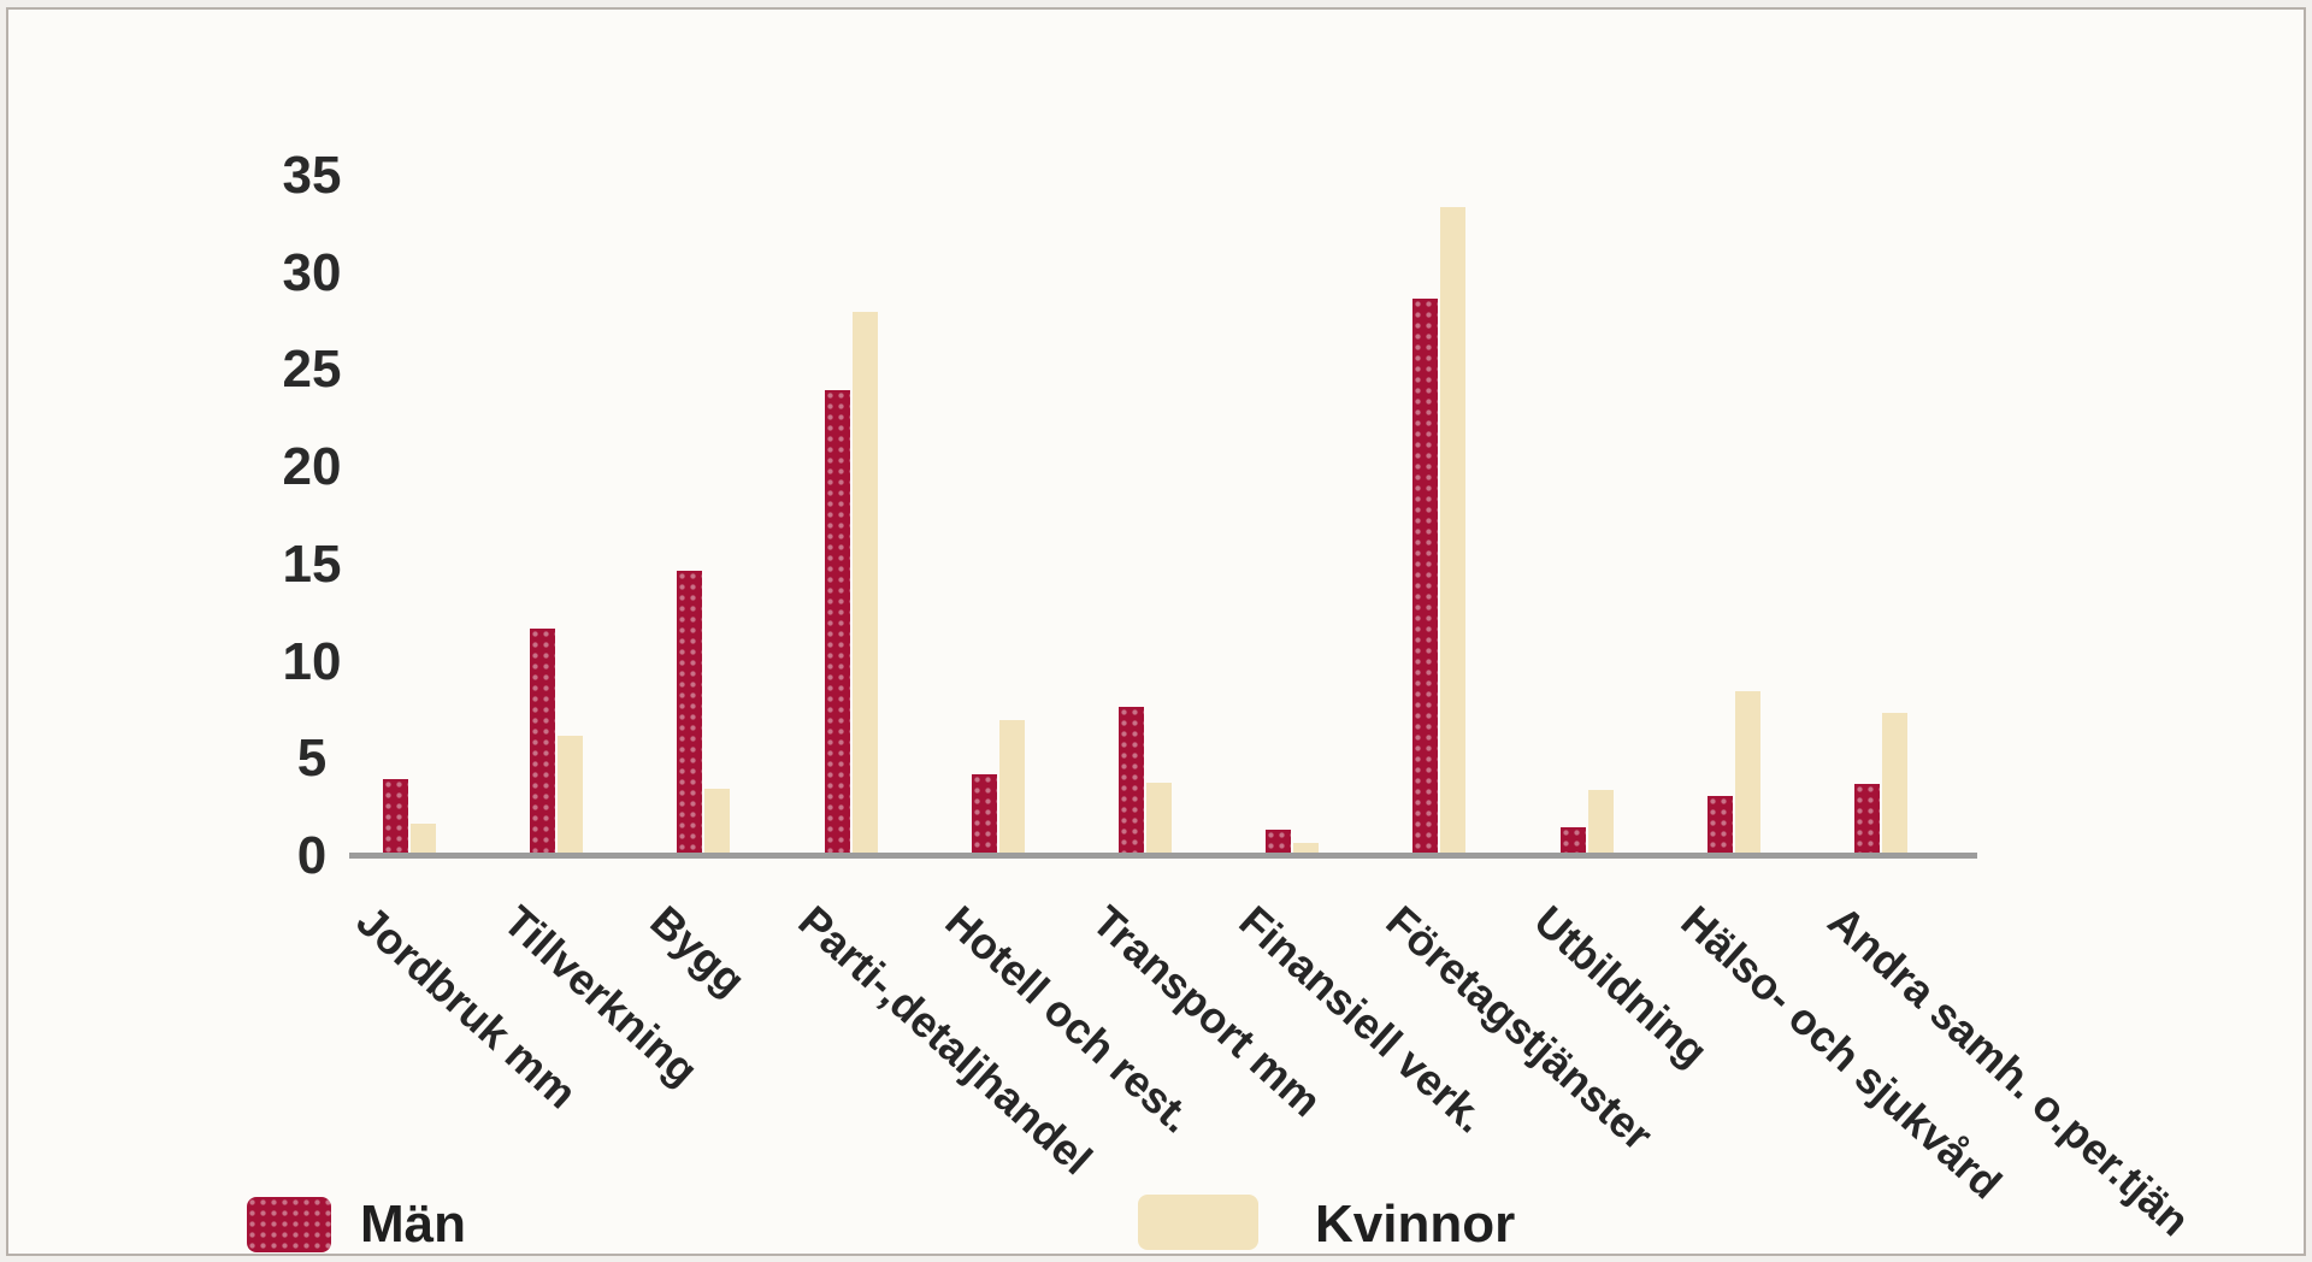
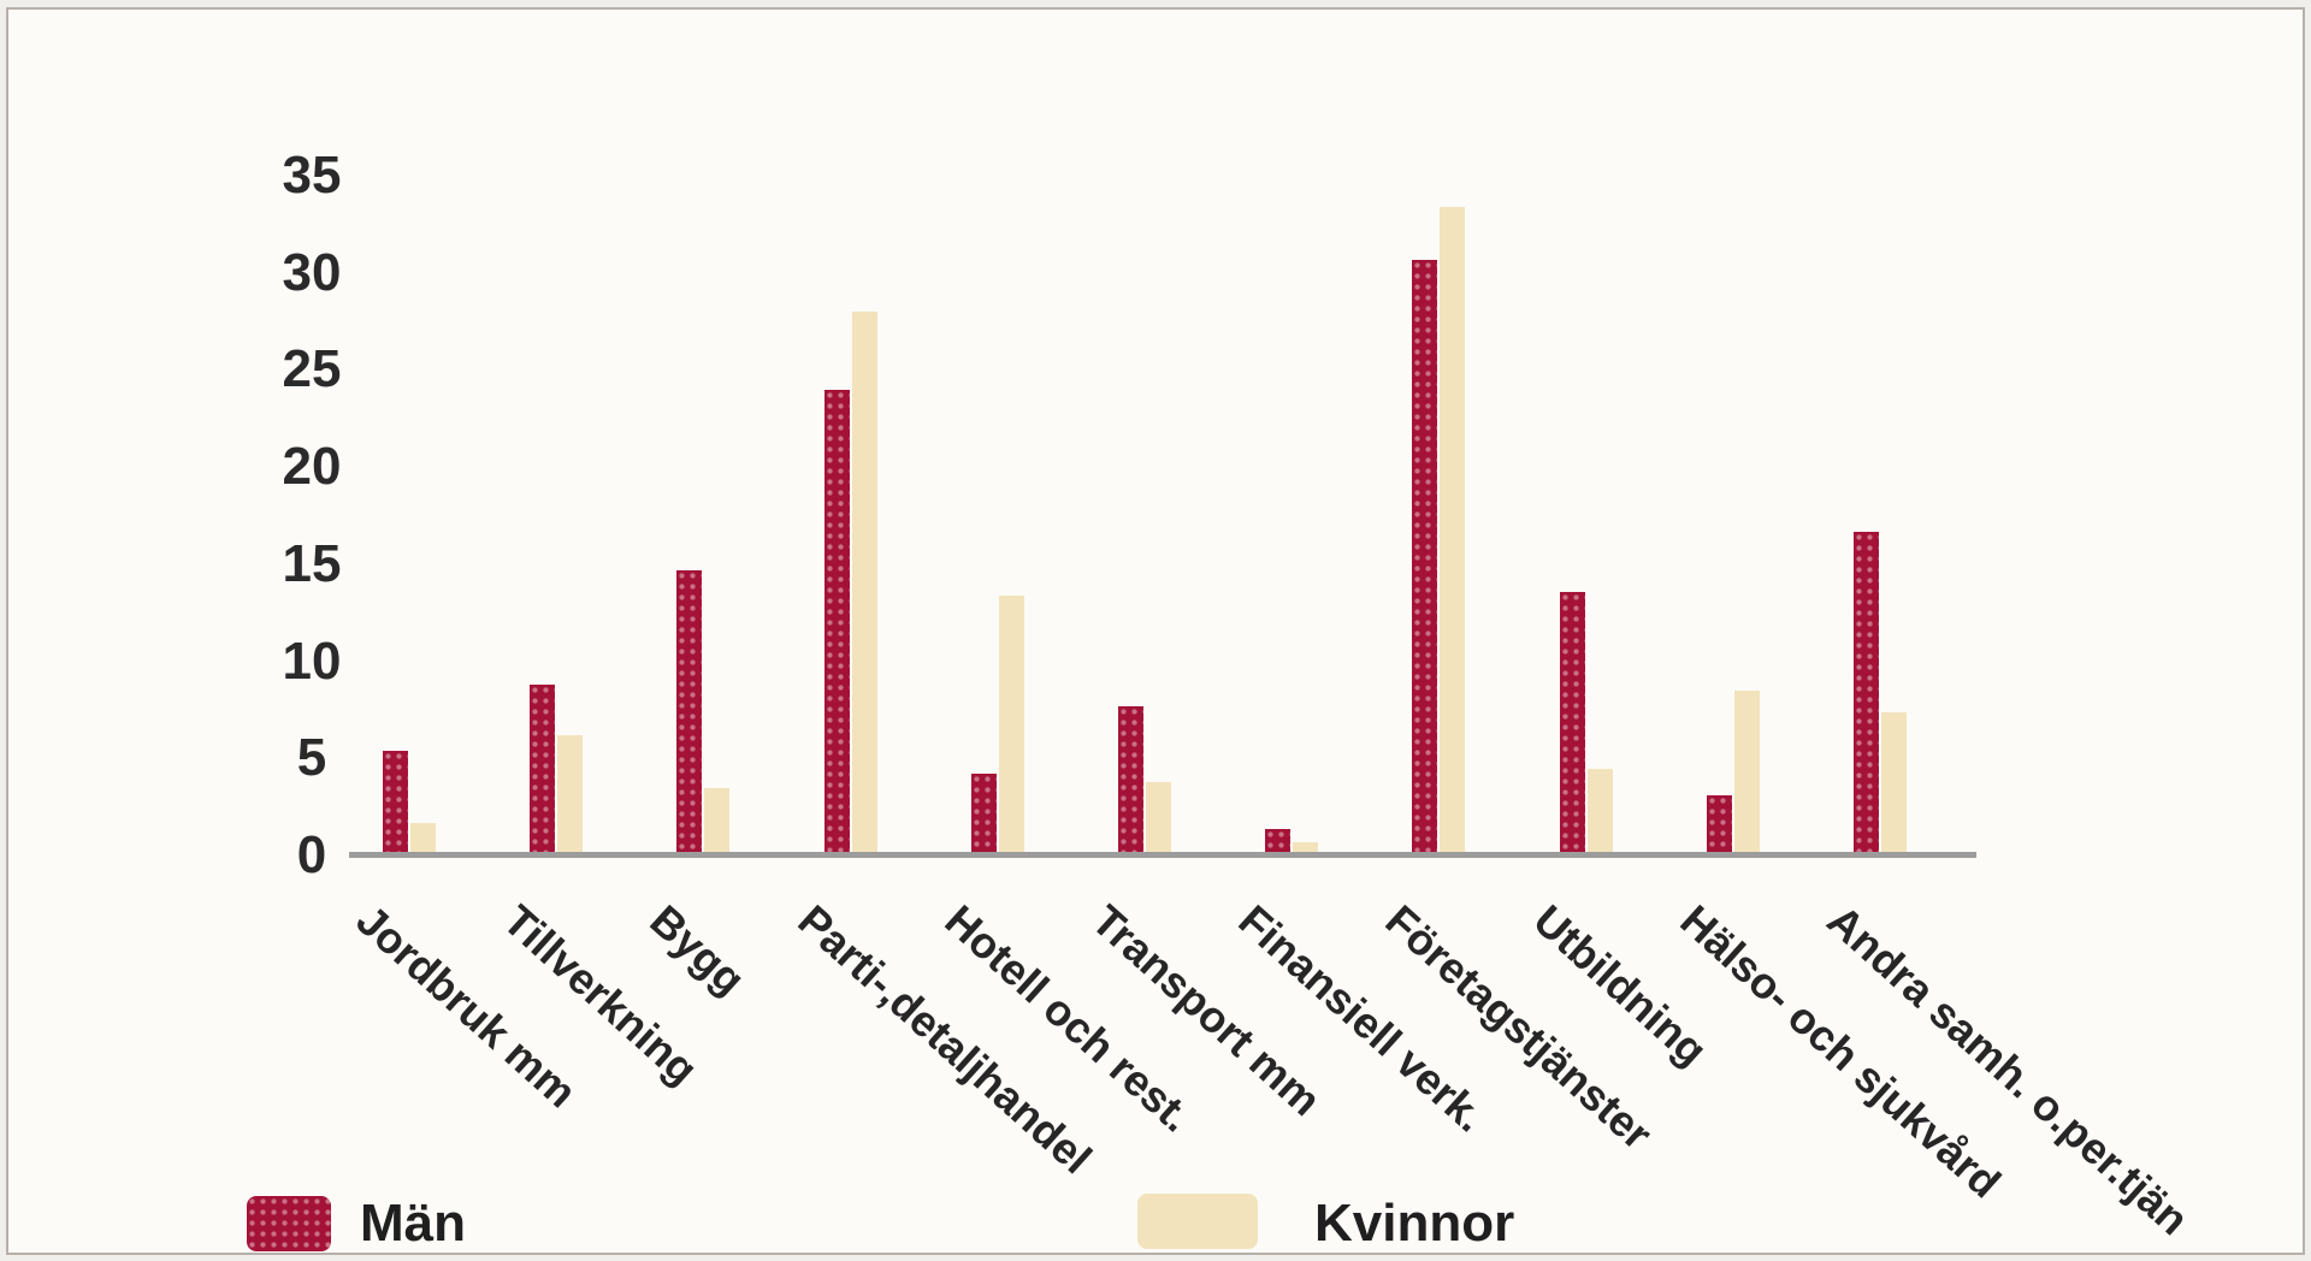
Män/Jordbruk mm: 3.8 -> 5.2
Män/Tillverkning: 11.5 -> 8.6
Kvinnor/Hotell och rest.: 6.8 -> 13.2
Män/Företagstjänster: 28.5 -> 30.5
Män/Utbildning: 1.3 -> 13.4
Kvinnor/Utbildning: 3.2 -> 4.3
Män/Andra samh. o.per.tjän: 3.5 -> 16.5
